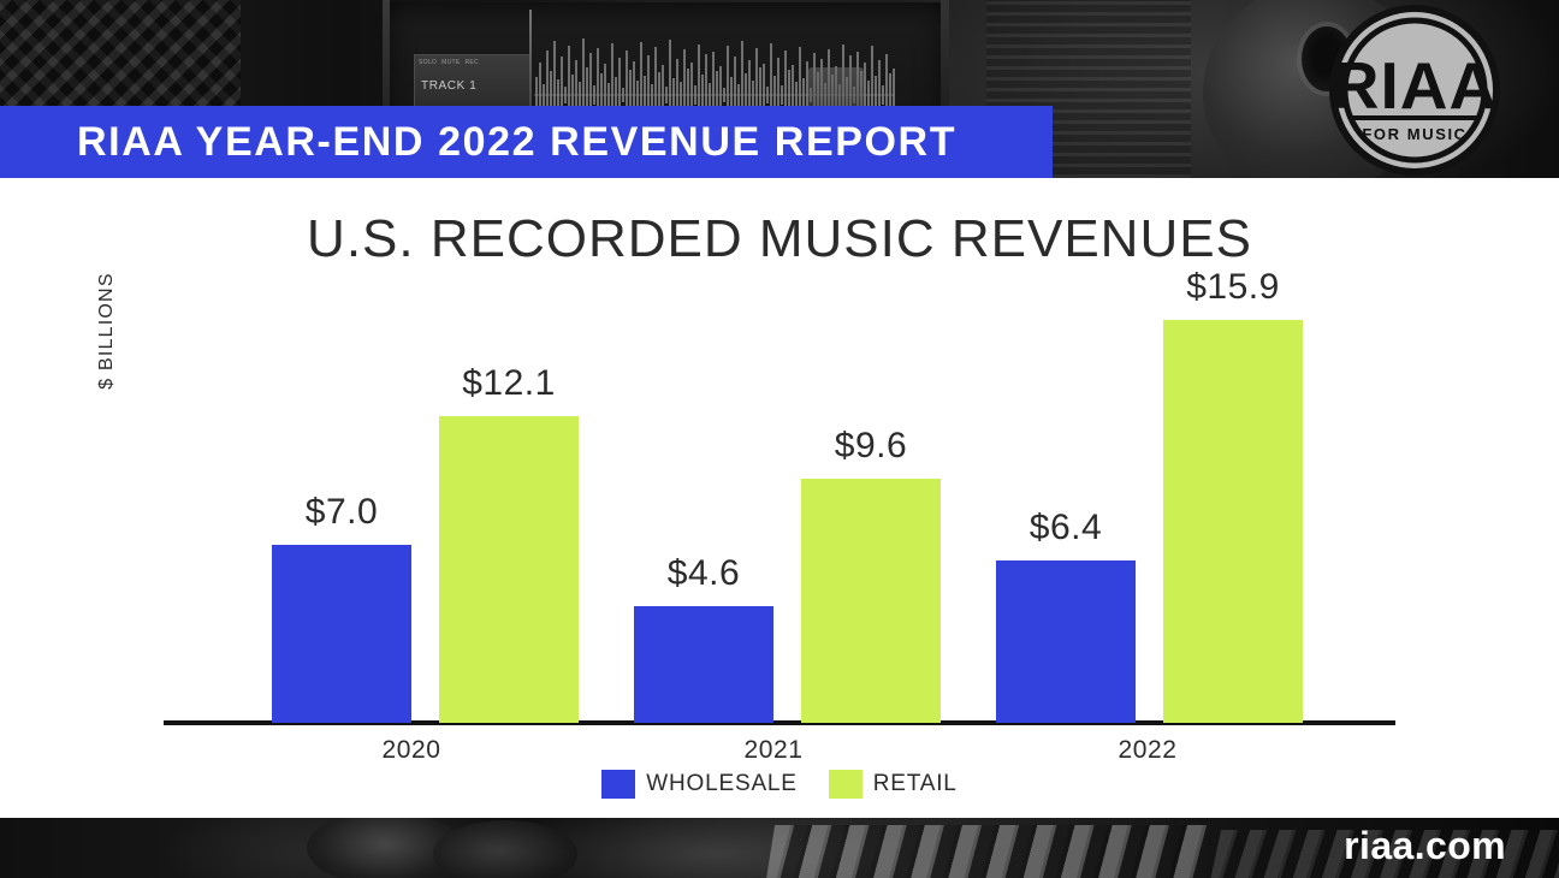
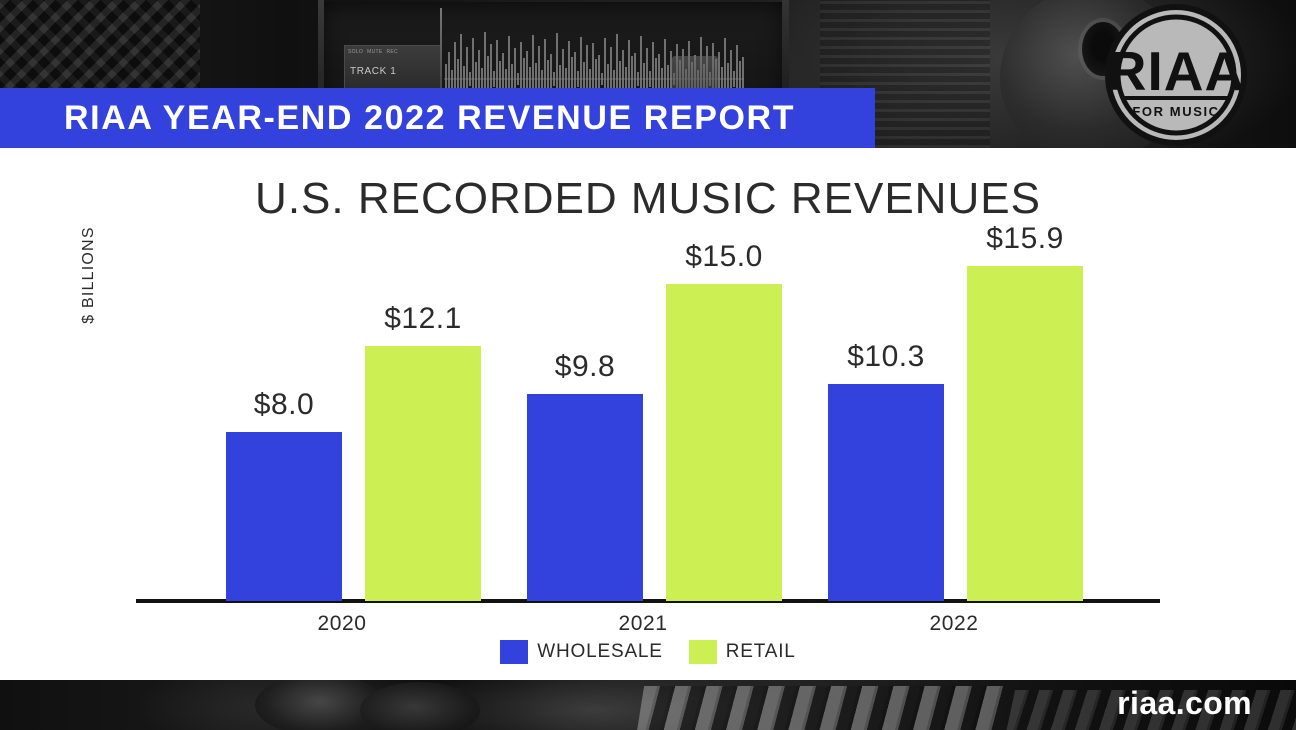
WHOLESALE/2020: $7.0 -> $8.0
WHOLESALE/2021: $4.6 -> $9.8
RETAIL/2021: $9.6 -> $15.0
WHOLESALE/2022: $6.4 -> $10.3
